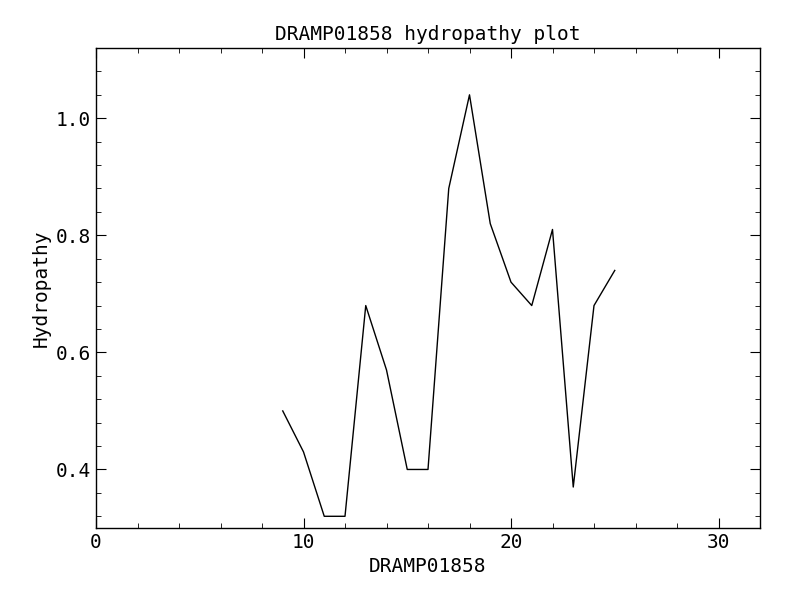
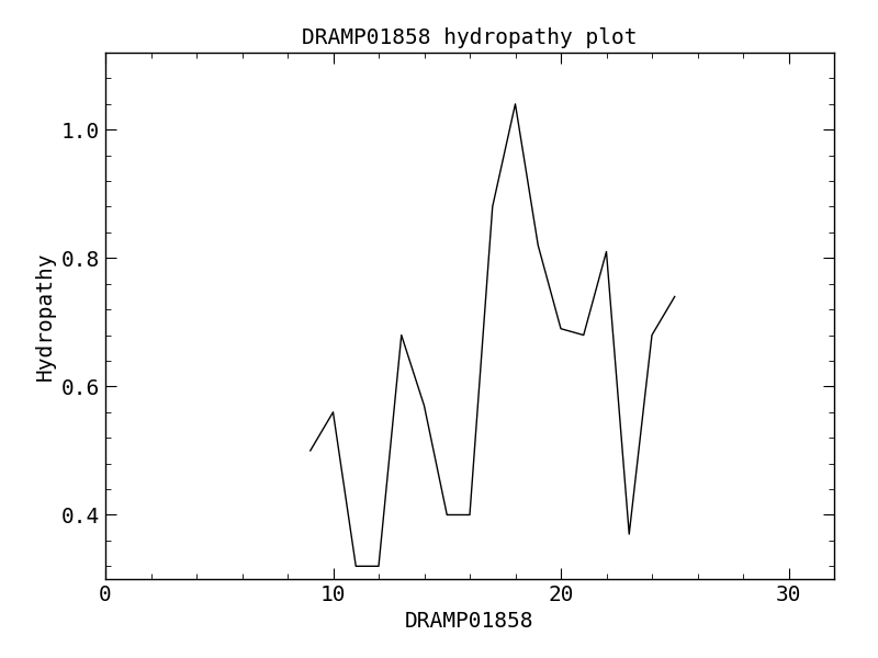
10: 0.43 -> 0.56
20: 0.72 -> 0.69
